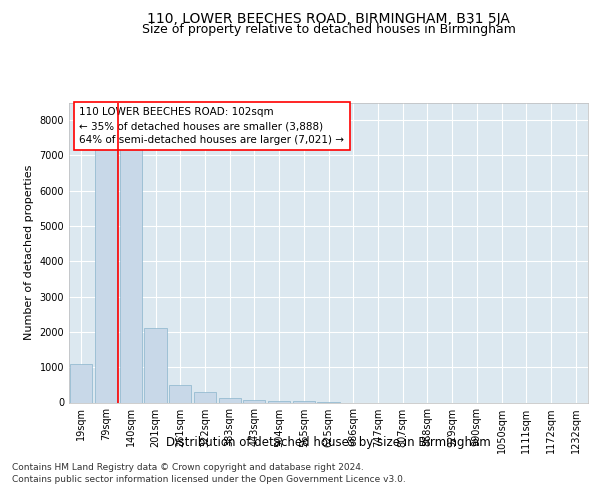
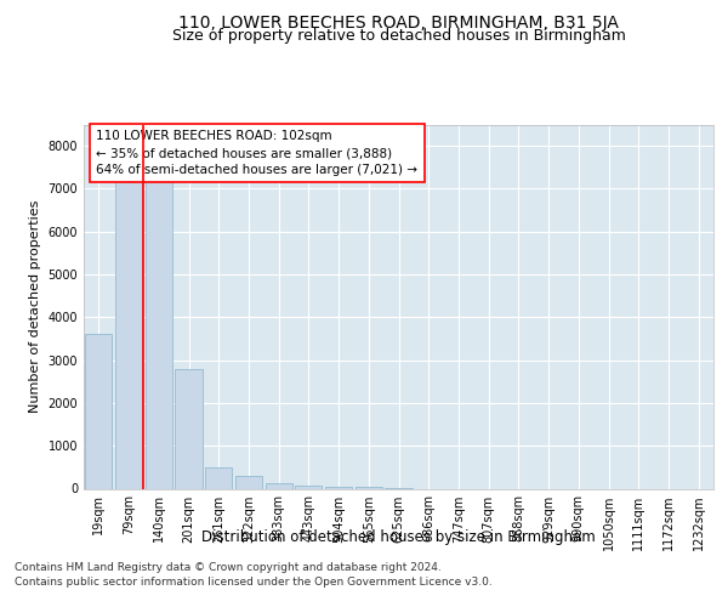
19sqm: 1100 -> 3600
201sqm: 2100 -> 2800
